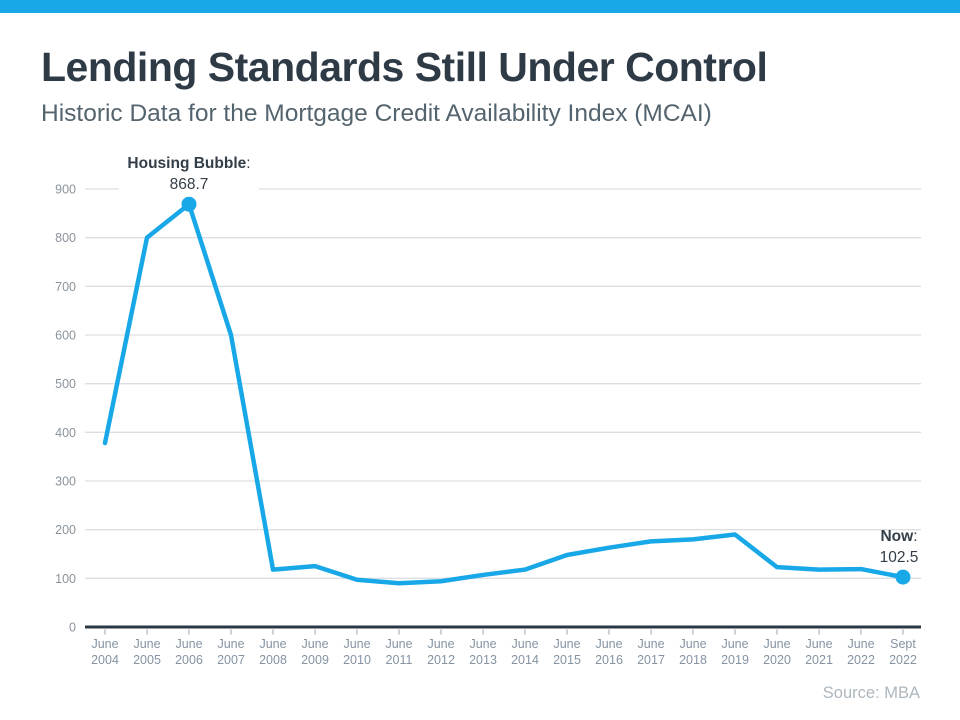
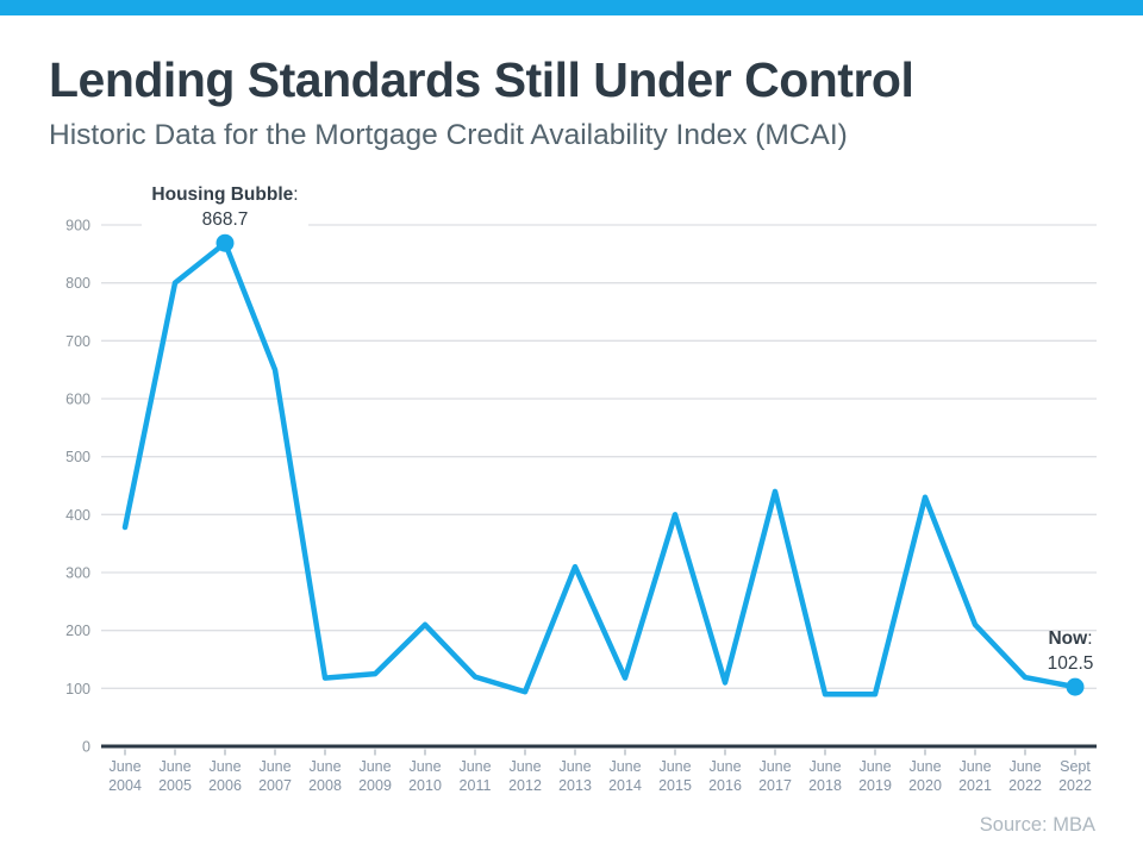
June 2007: 600 -> 650
June 2010: 100 -> 210
June 2011: 90 -> 120
June 2013: 110 -> 310
June 2015: 150 -> 400
June 2016: 160 -> 110
June 2017: 180 -> 440
June 2018: 180 -> 90
June 2019: 190 -> 90
June 2020: 120 -> 430
June 2021: 120 -> 210
